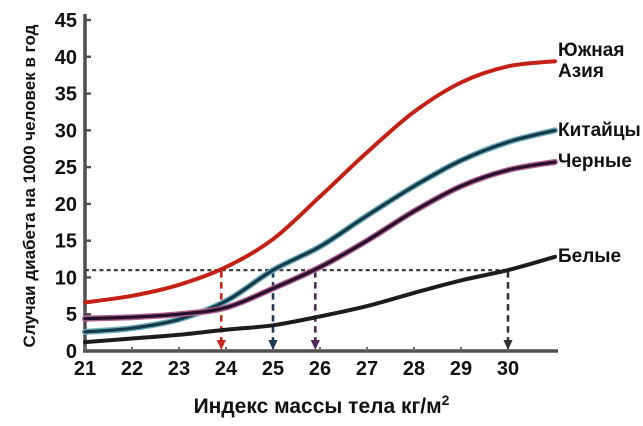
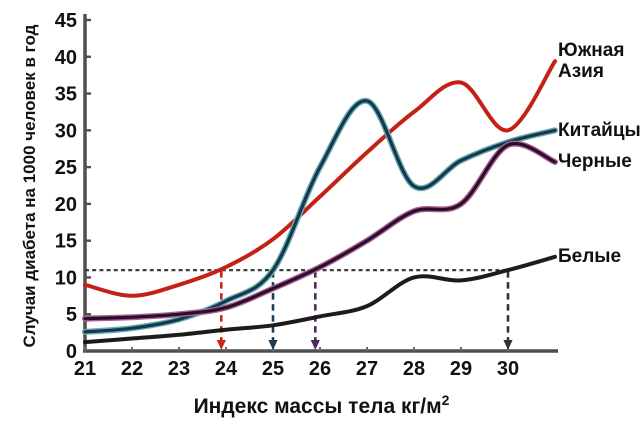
Южная Азия/21: 7 -> 9
Китайцы/26: 14 -> 25
Китайцы/27: 18 -> 34
Белые/28: 8 -> 10
Черные/29: 22 -> 20
Южная Азия/30: 39 -> 30
Черные/30: 25 -> 28
